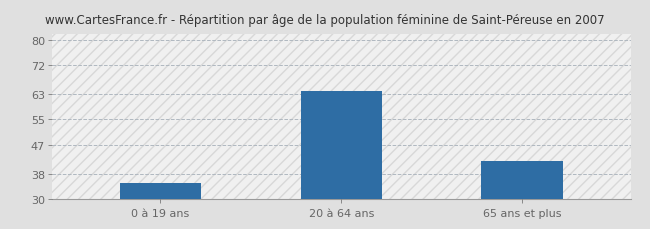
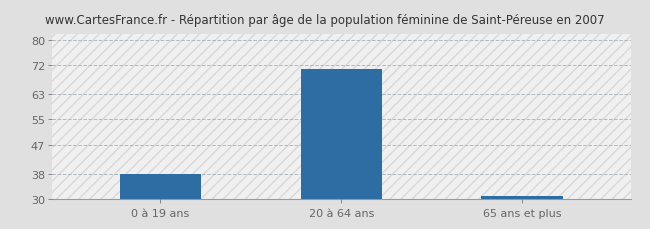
0 à 19 ans: 35 -> 38
20 à 64 ans: 64 -> 71
65 ans et plus: 42 -> 31
